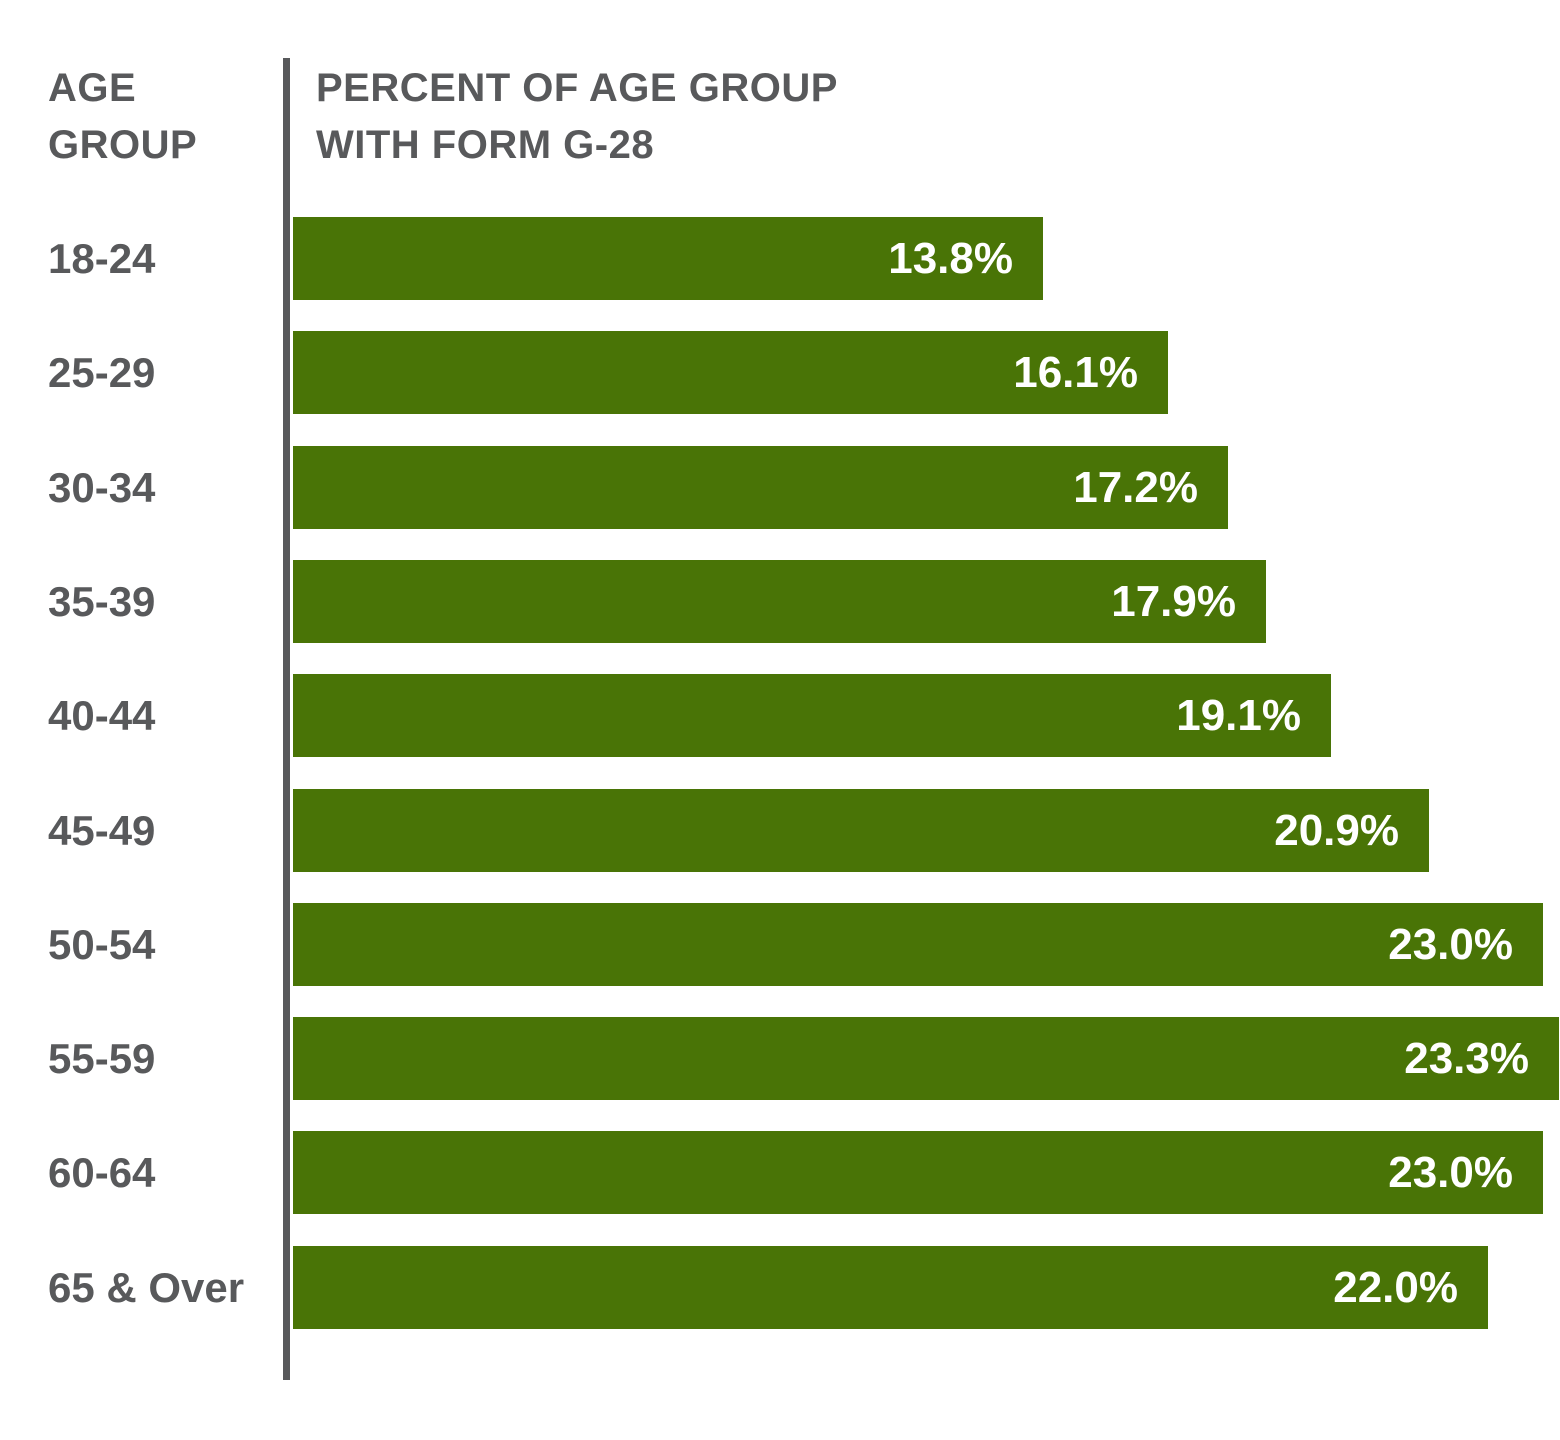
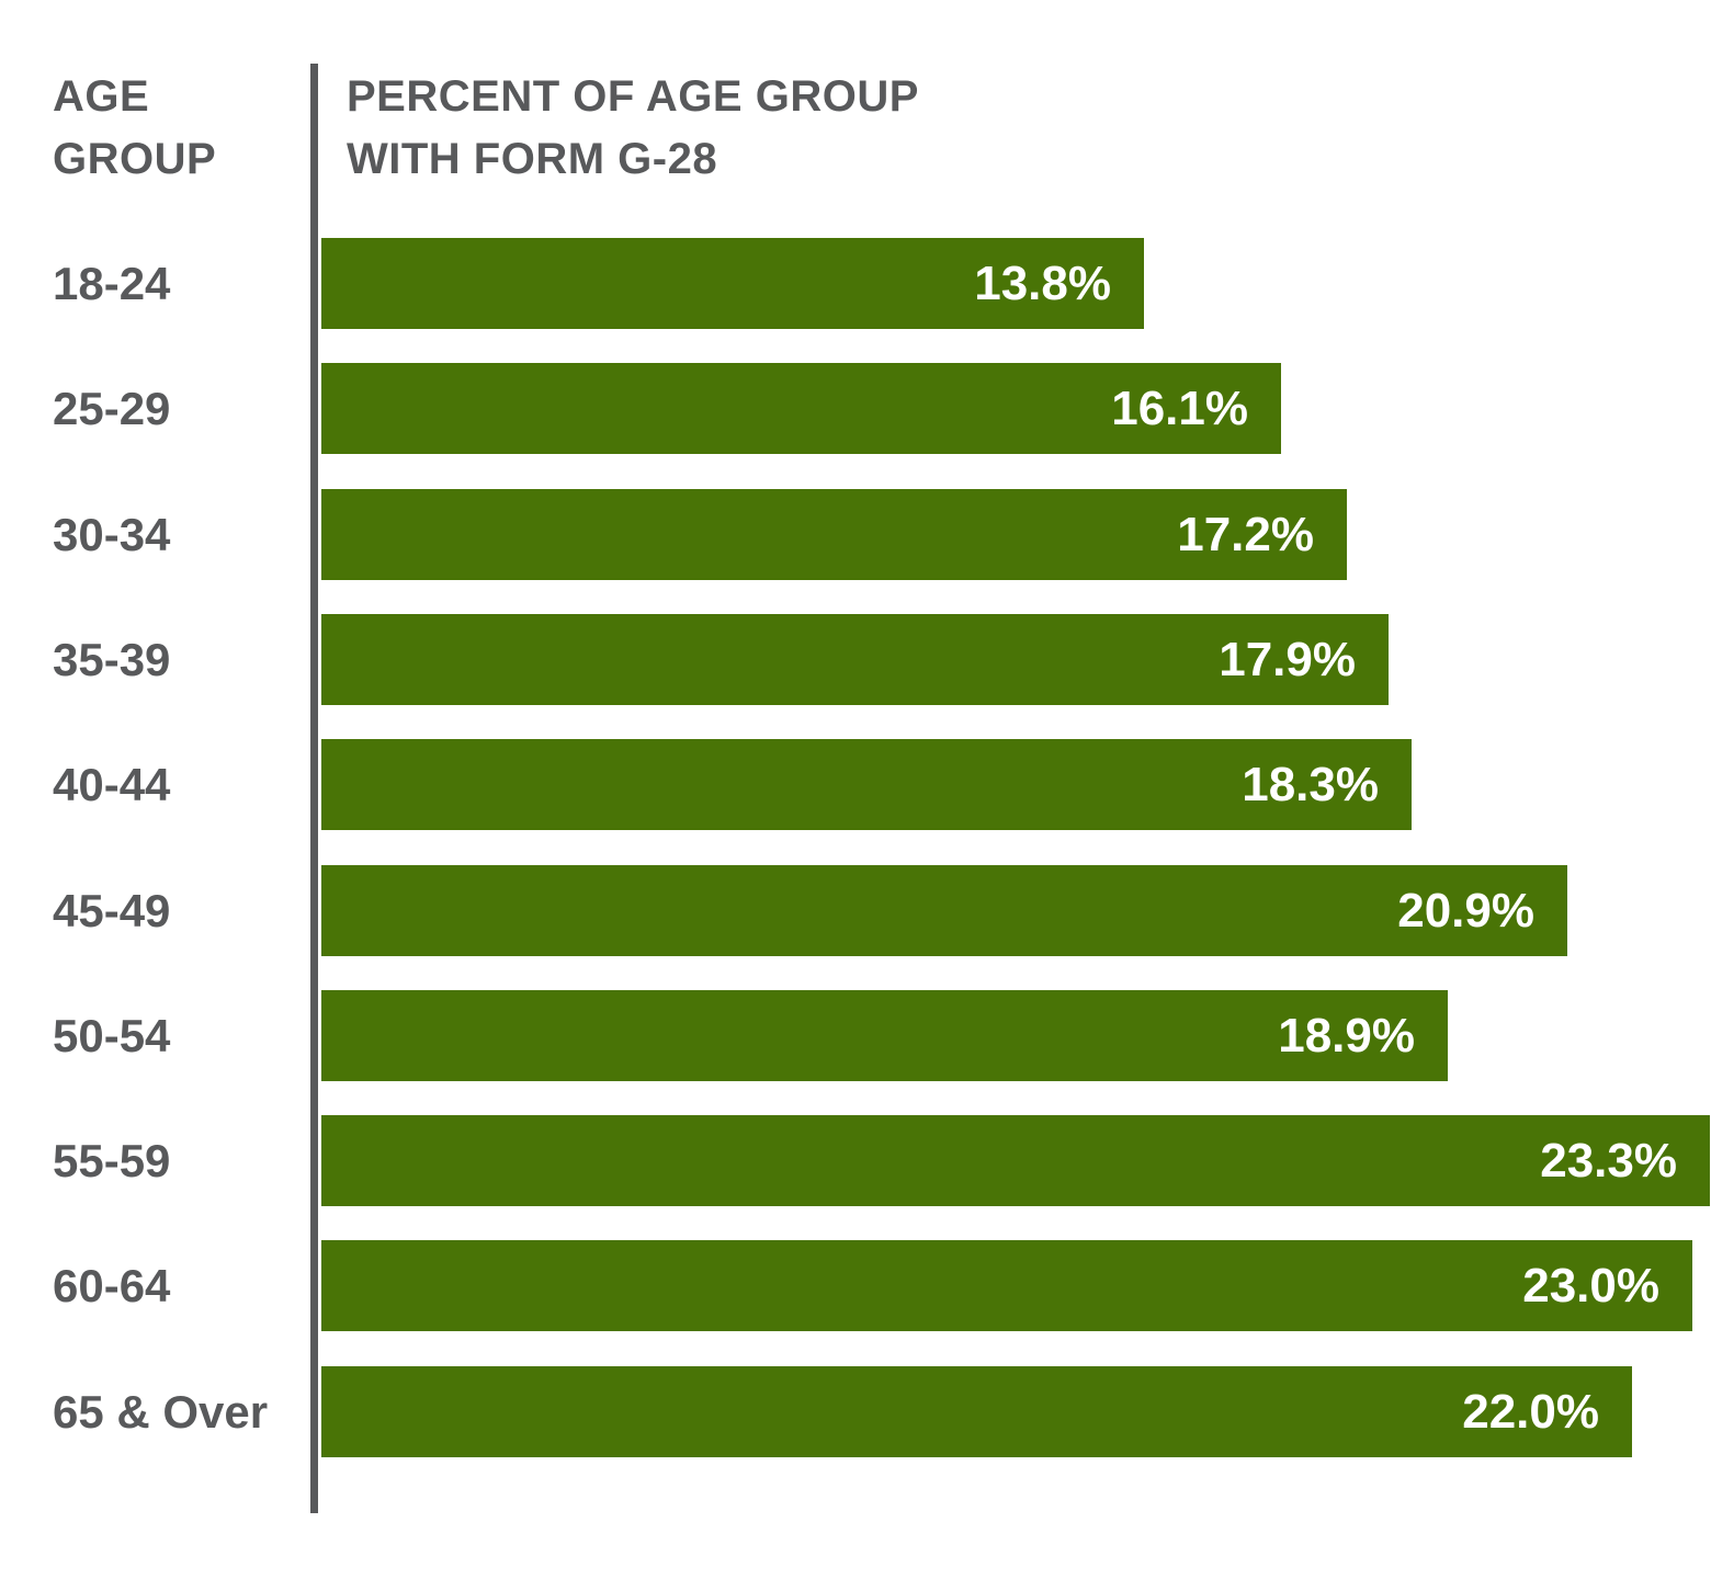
40-44: 19.1% -> 18.3%
50-54: 23.0% -> 18.9%
